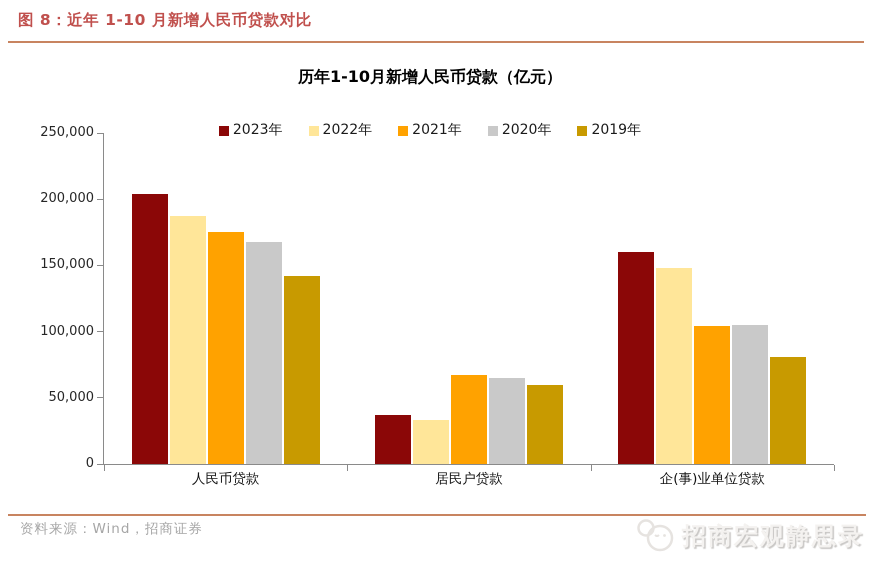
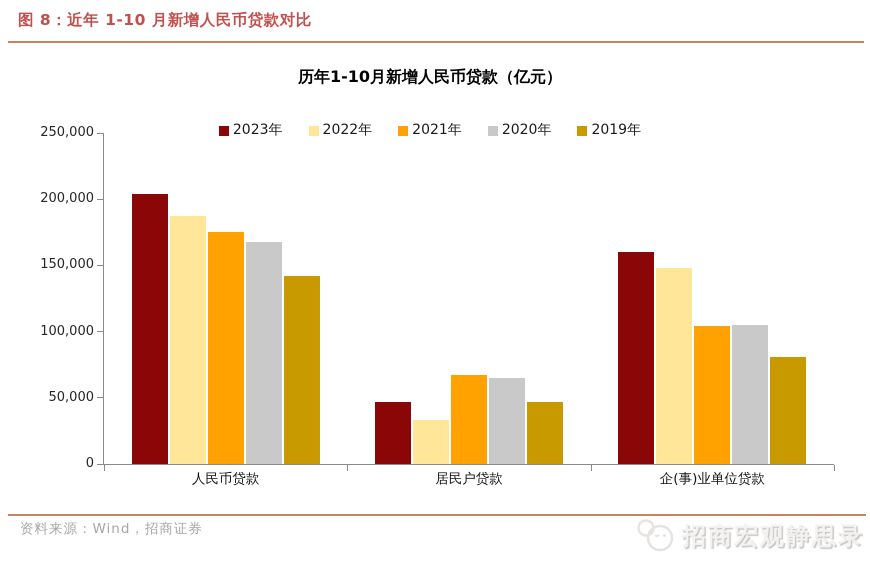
2023年/居民户贷款: 37000 -> 47000
2019年/居民户贷款: 60000 -> 47000
